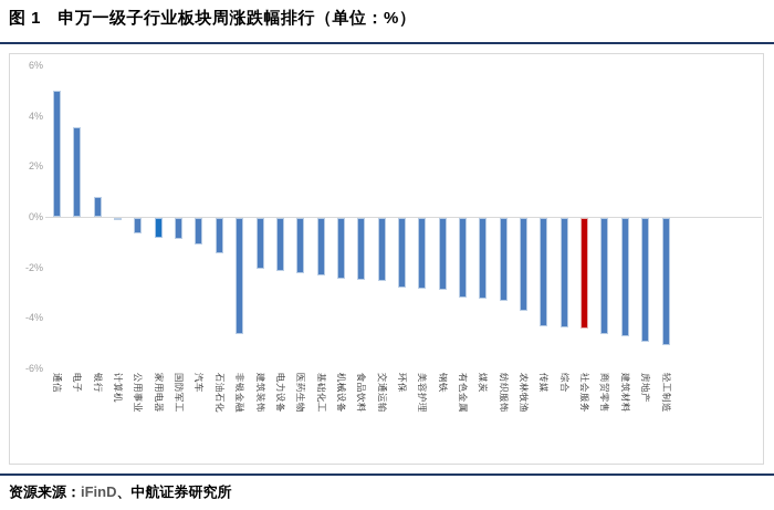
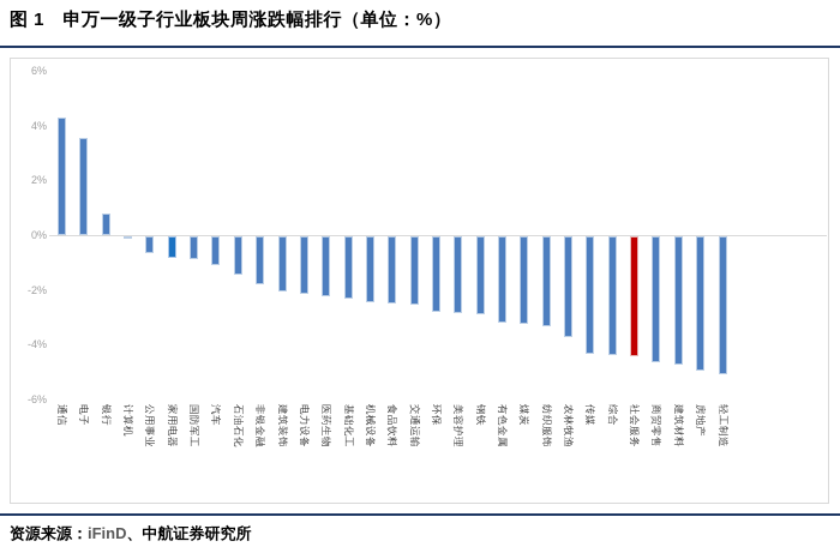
通信: 5.0% -> 4.3%
非银金融: -4.6% -> -1.8%
